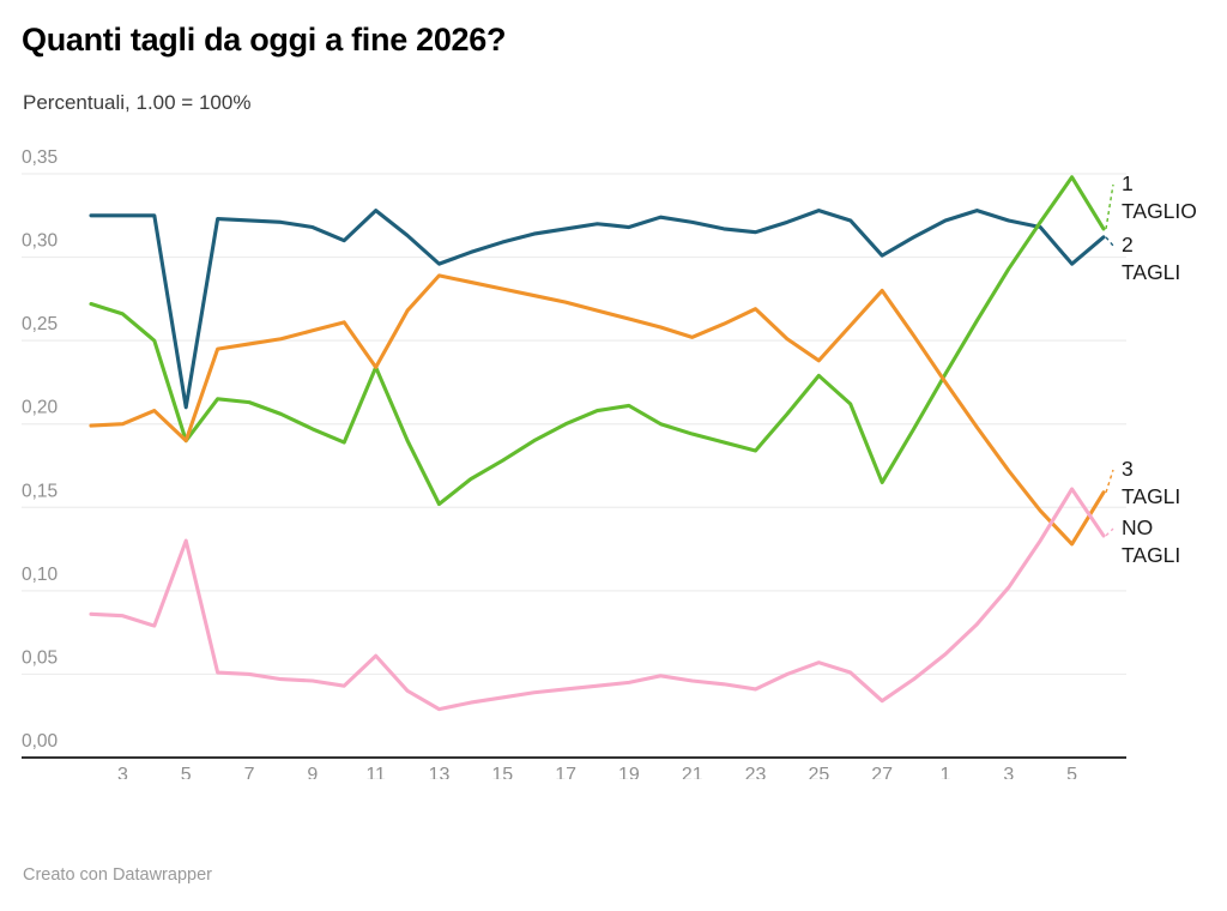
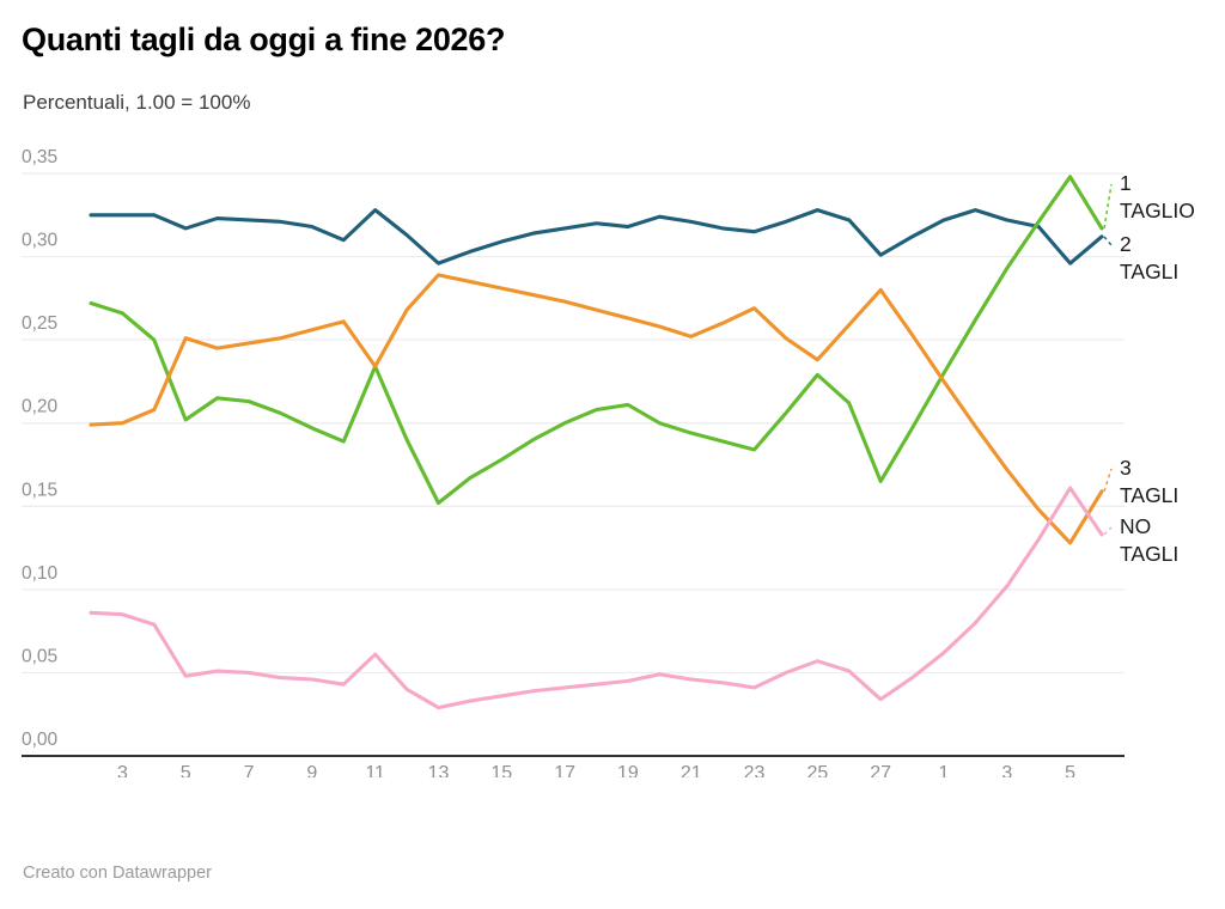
2 TAGLI/5 feb: 0,21 -> 0,32
1 TAGLIO/5 feb: 0,19 -> 0,20
3 TAGLI/5 feb: 0,19 -> 0,25
NO TAGLI/5 feb: 0,13 -> 0,05
